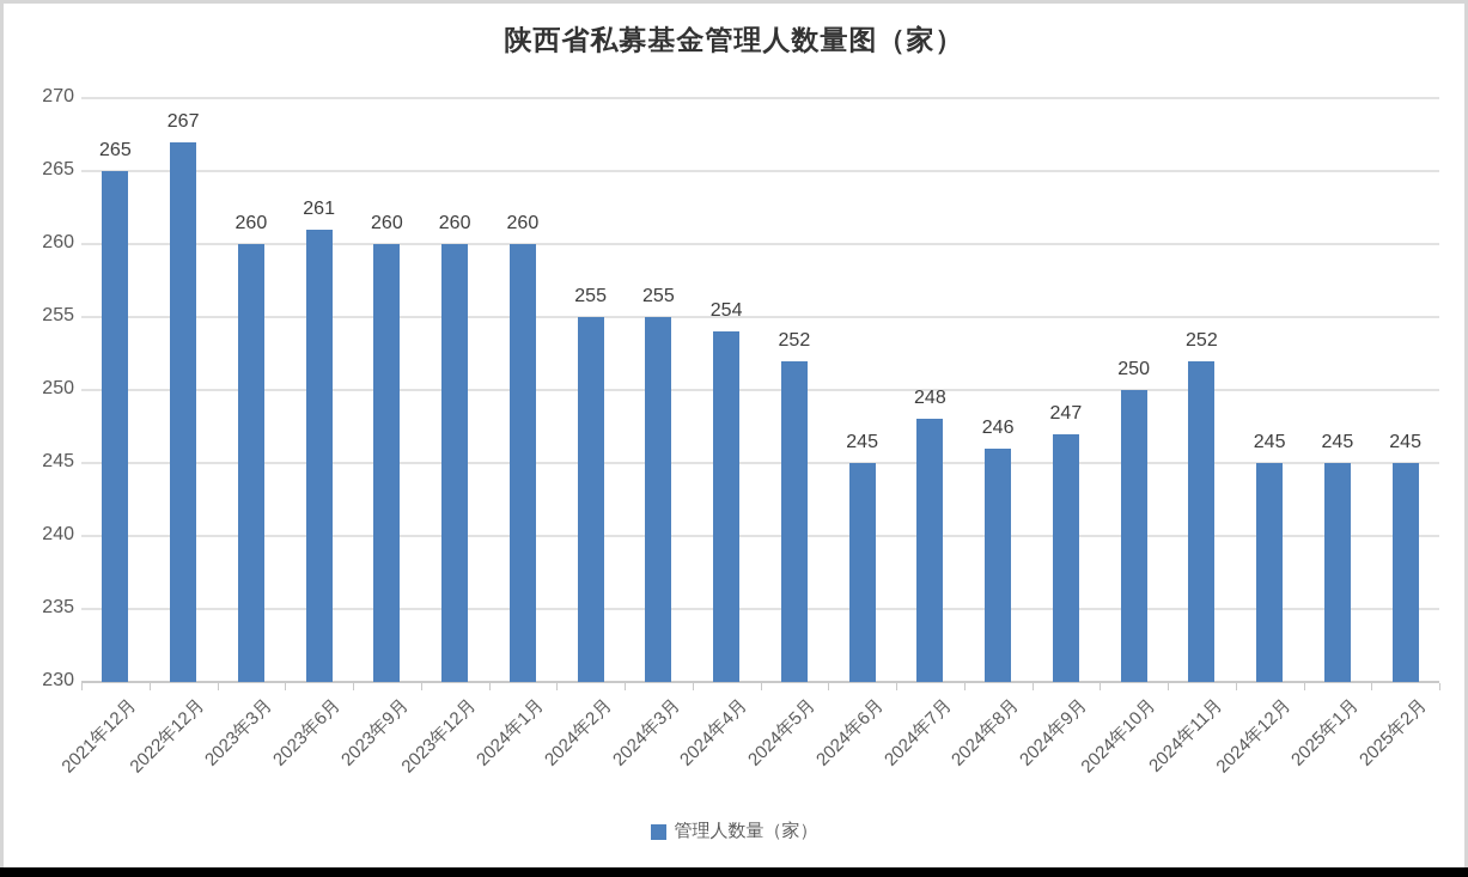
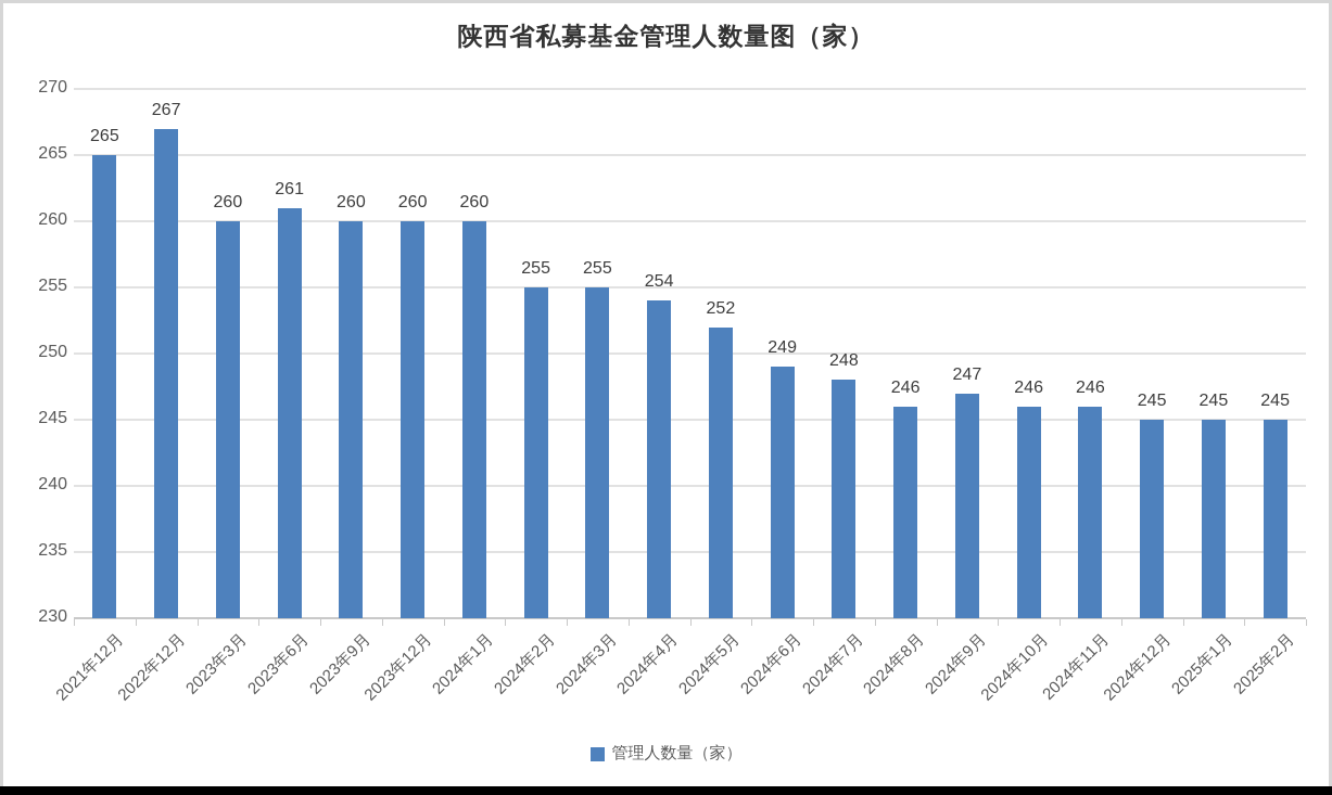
2024年6月: 245 -> 249
2024年10月: 250 -> 246
2024年11月: 252 -> 246
